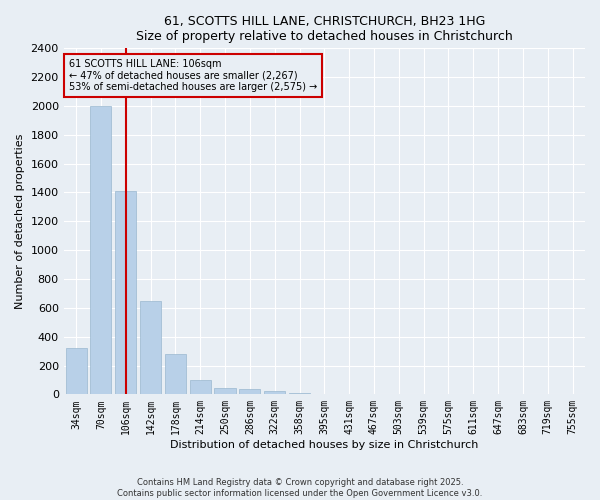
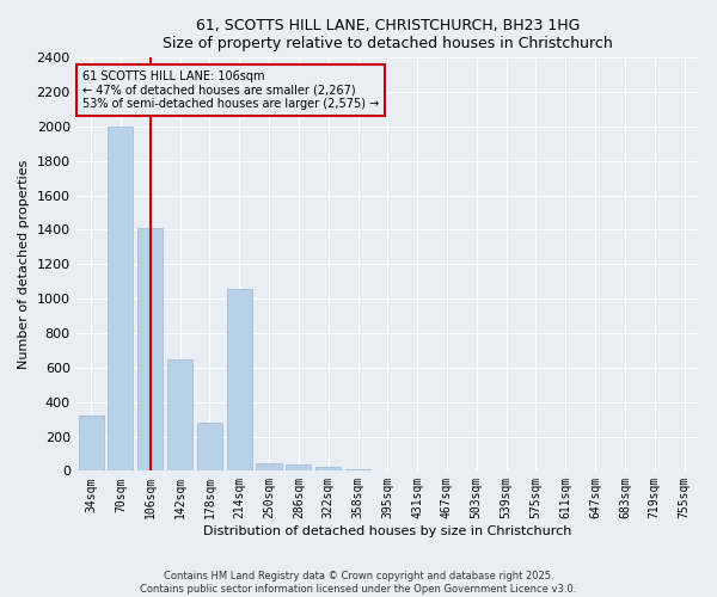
214sqm: 100 -> 1060
